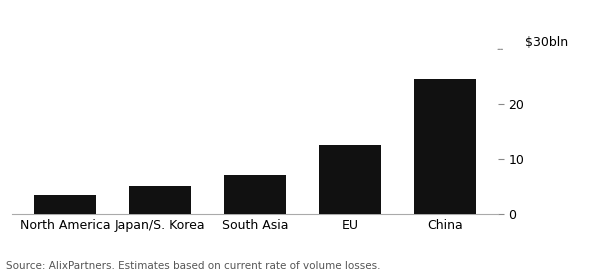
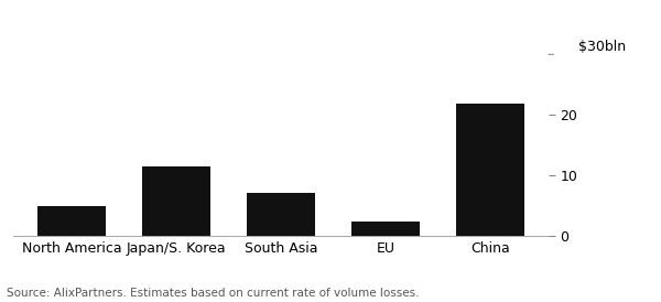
North America: 3.5 -> 4.8
Japan/S. Korea: 5.0 -> 11.4
EU: 12.5 -> 2.4
China: 24.5 -> 21.8
